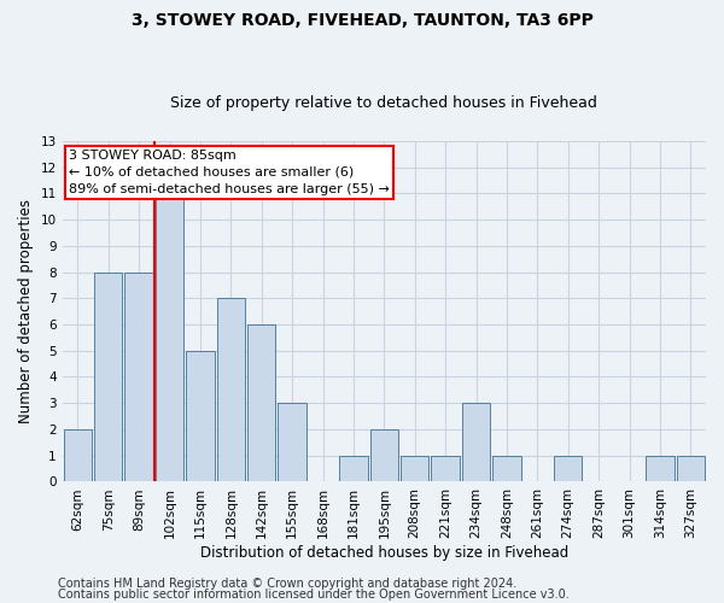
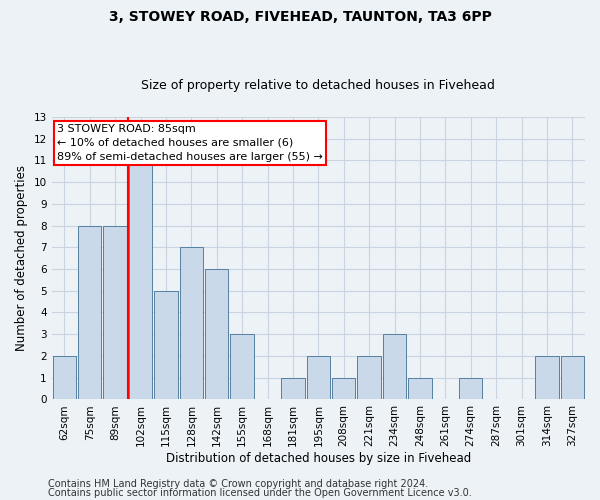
221sqm: 1 -> 2
314sqm: 1 -> 2
327sqm: 1 -> 2
